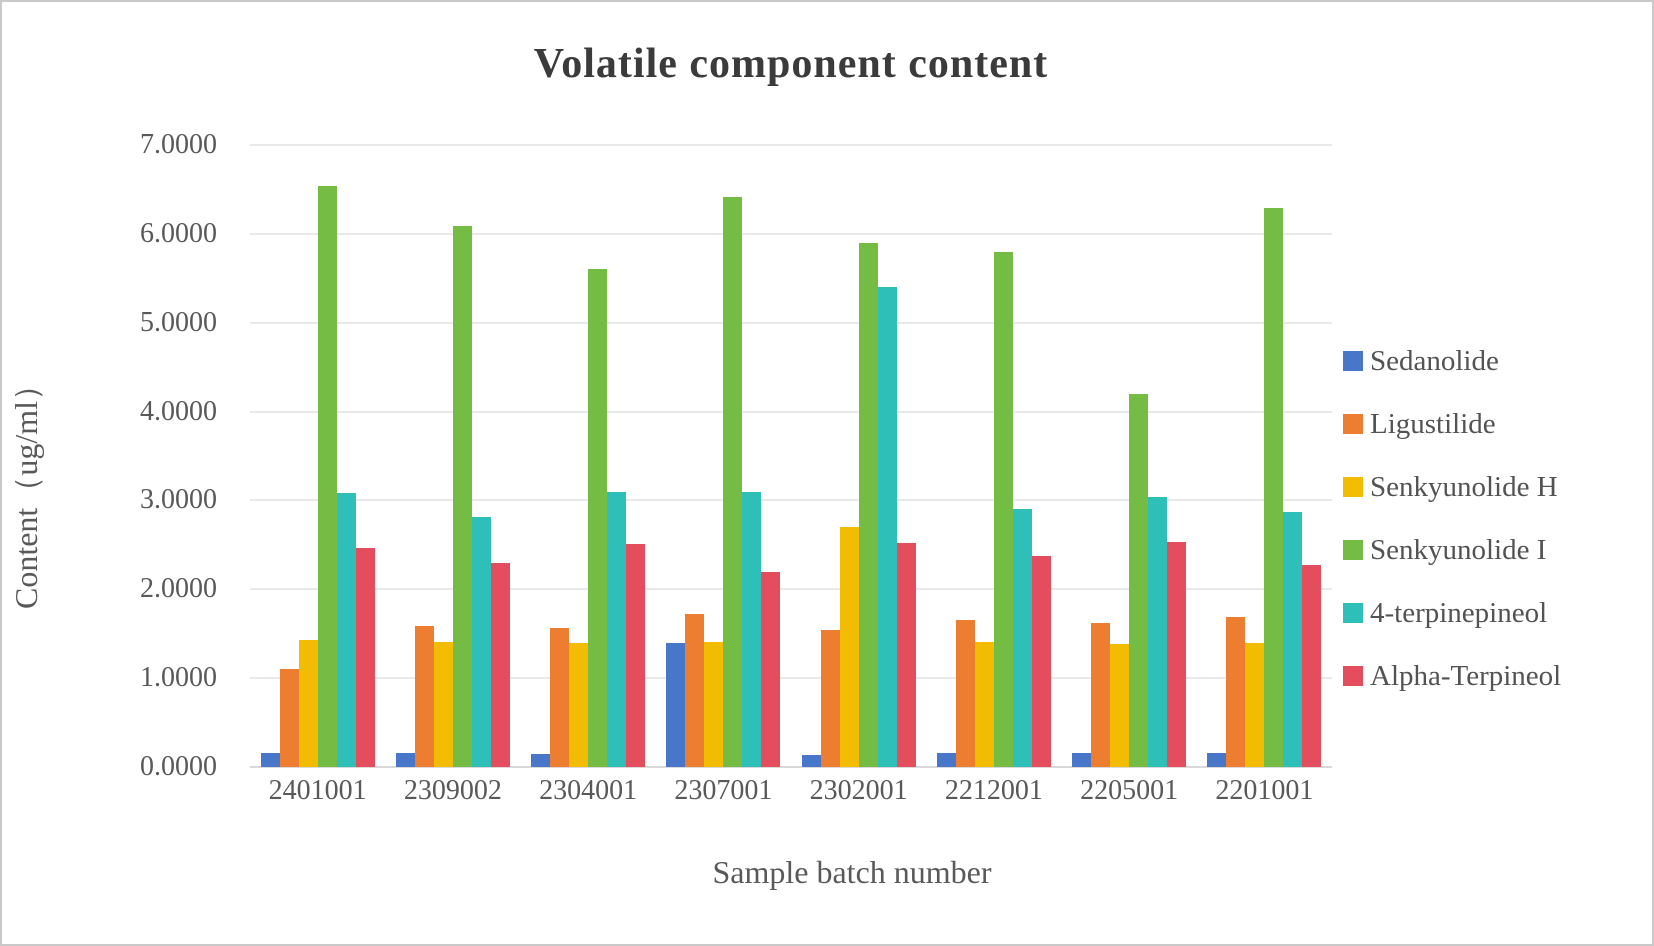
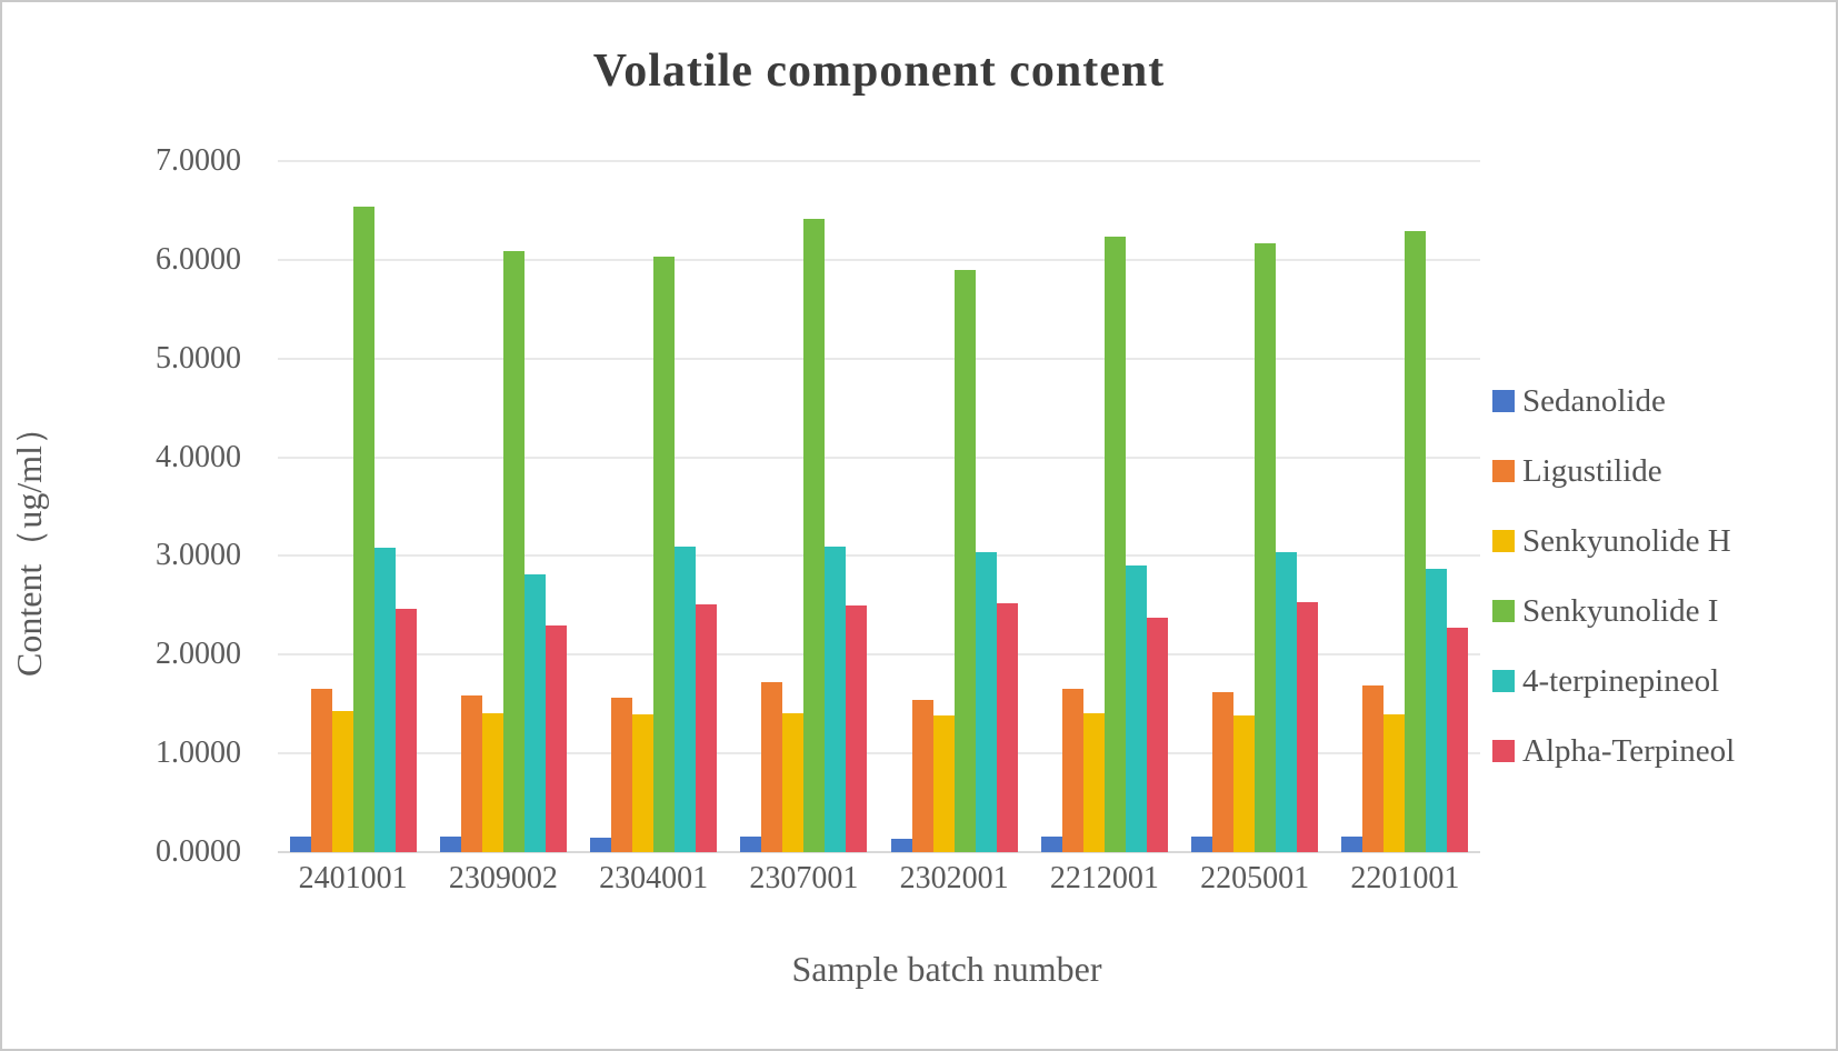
Ligustilide/2401001: 1.1 -> 1.7
Senkyunolide I/2304001: 5.6 -> 6.0
Sedanolide/2307001: 1.4 -> 0.2
Alpha-Terpineol/2307001: 2.2 -> 2.5
Senkyunolide H/2302001: 2.7 -> 1.4
4-terpinepineol/2302001: 5.4 -> 3.0
Senkyunolide I/2212001: 5.8 -> 6.2
Senkyunolide I/2205001: 4.2 -> 6.2
